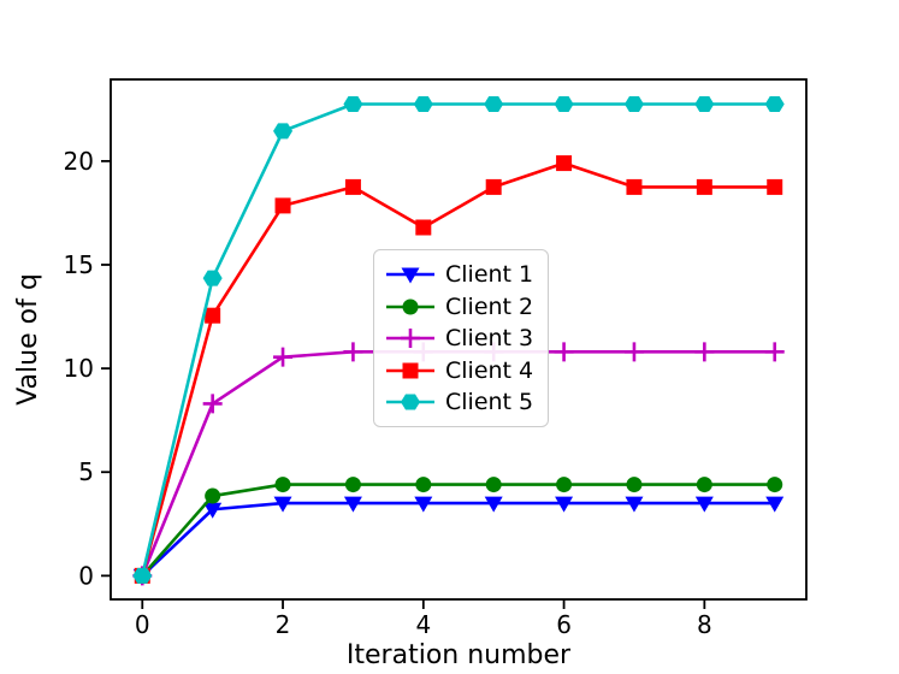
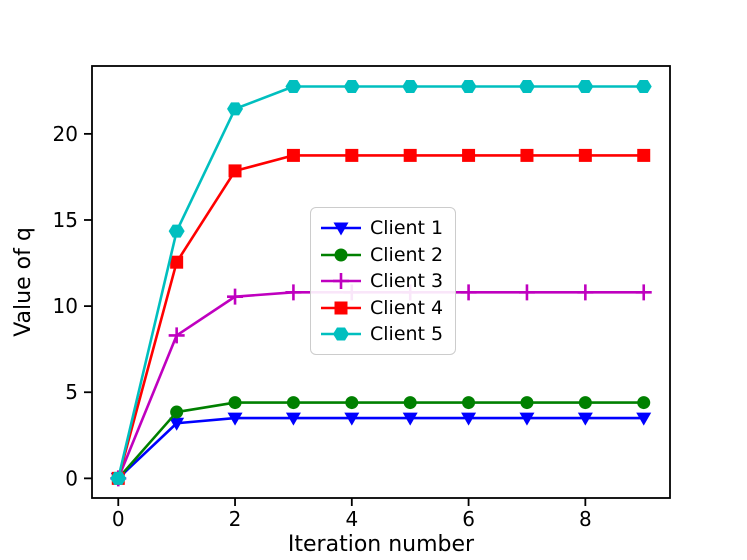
Client 4/4: 16.8 -> 18.8
Client 4/6: 19.9 -> 18.8
